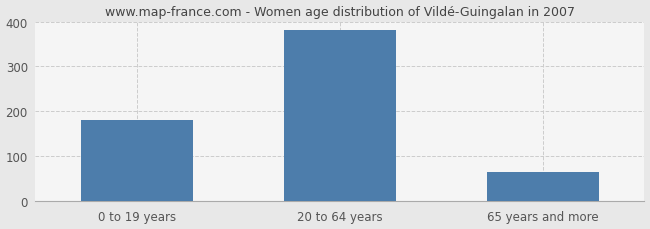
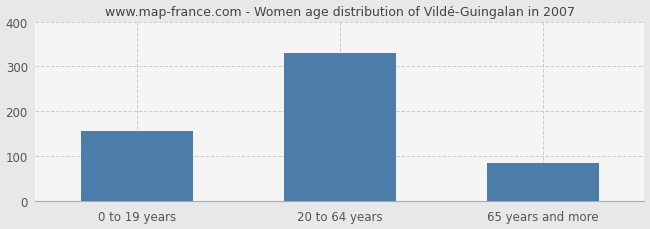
0 to 19 years: 180 -> 157
20 to 64 years: 380 -> 330
65 years and more: 65 -> 85
